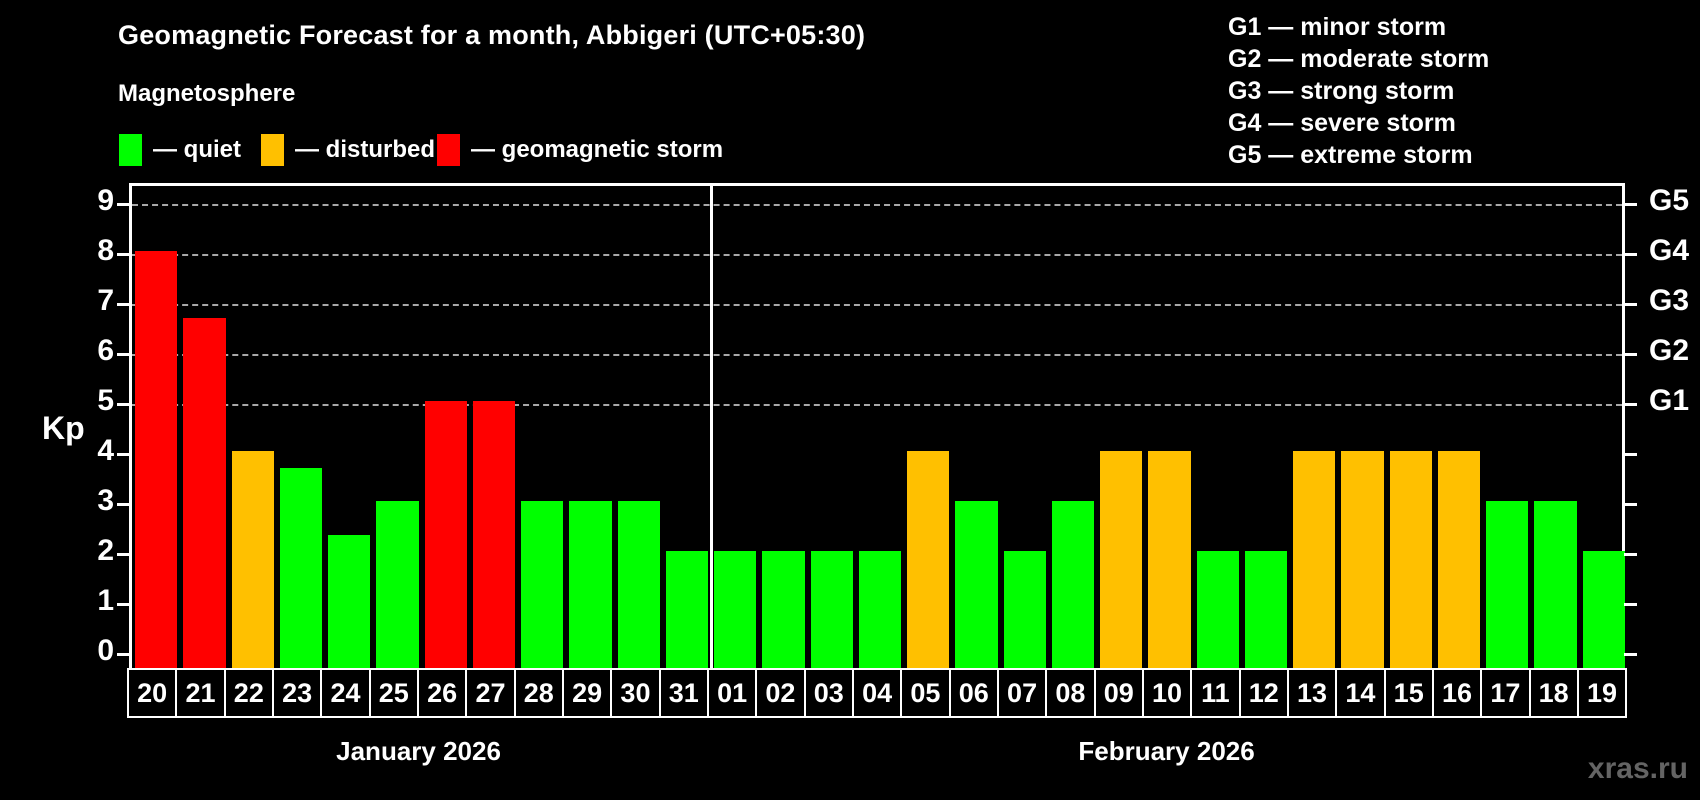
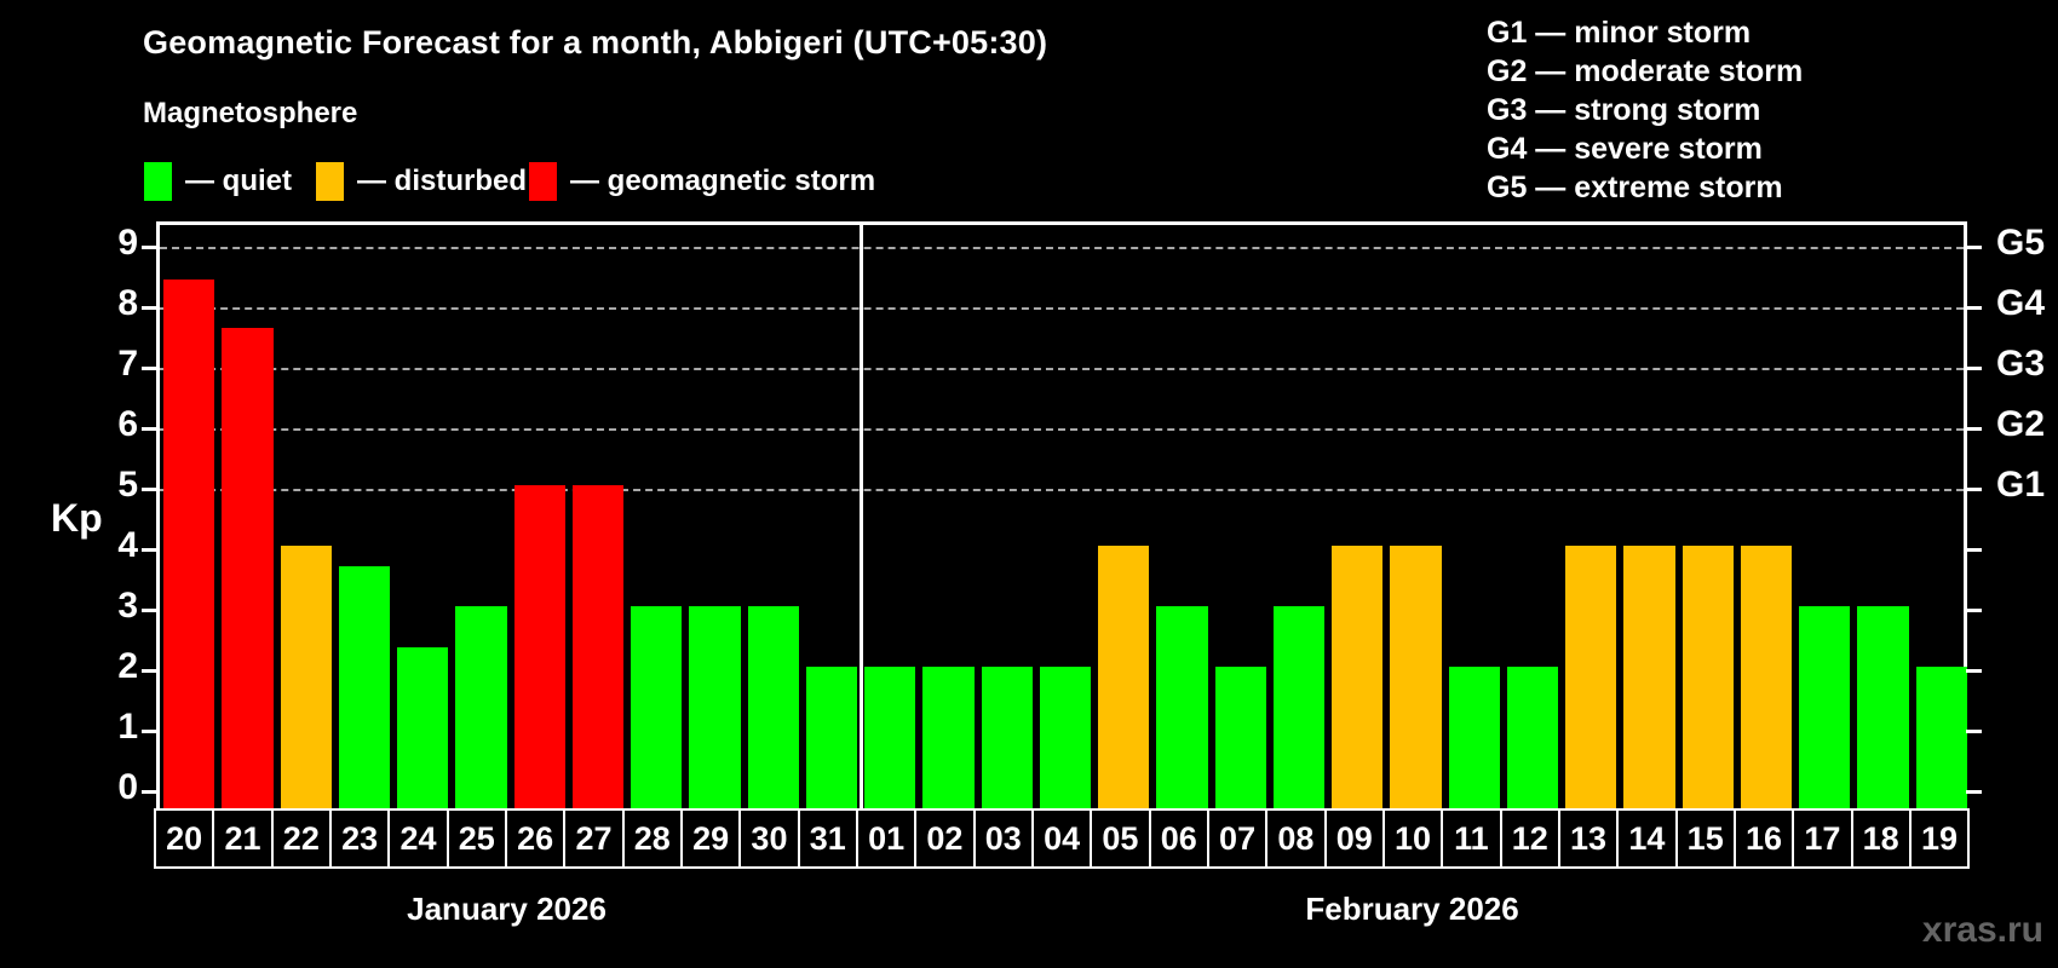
20: 8.0 -> 8.4
21: 6.7 -> 7.6
